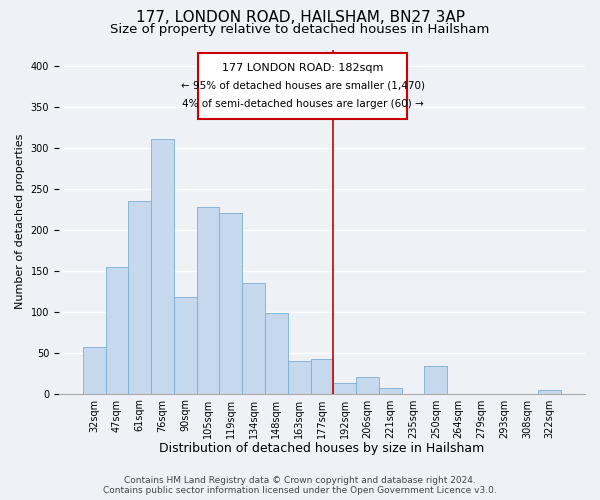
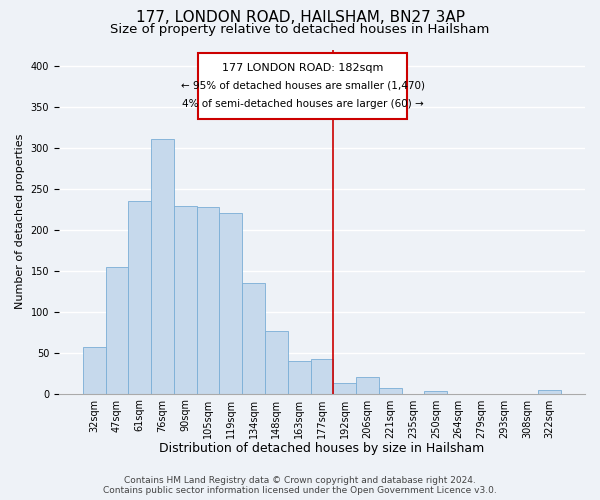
90sqm: 118 -> 229
148sqm: 98 -> 76
250sqm: 34 -> 3
